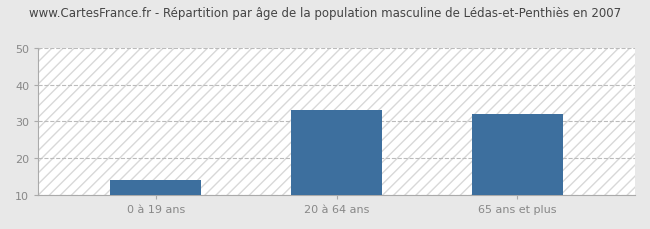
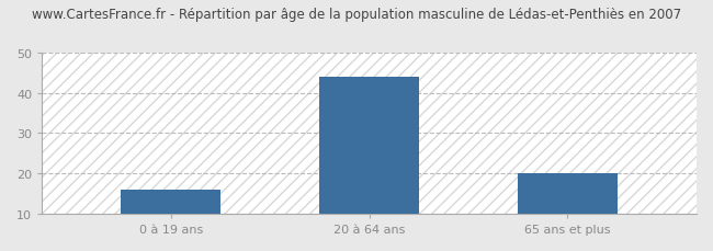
0 à 19 ans: 14 -> 16
20 à 64 ans: 33 -> 44
65 ans et plus: 32 -> 20
